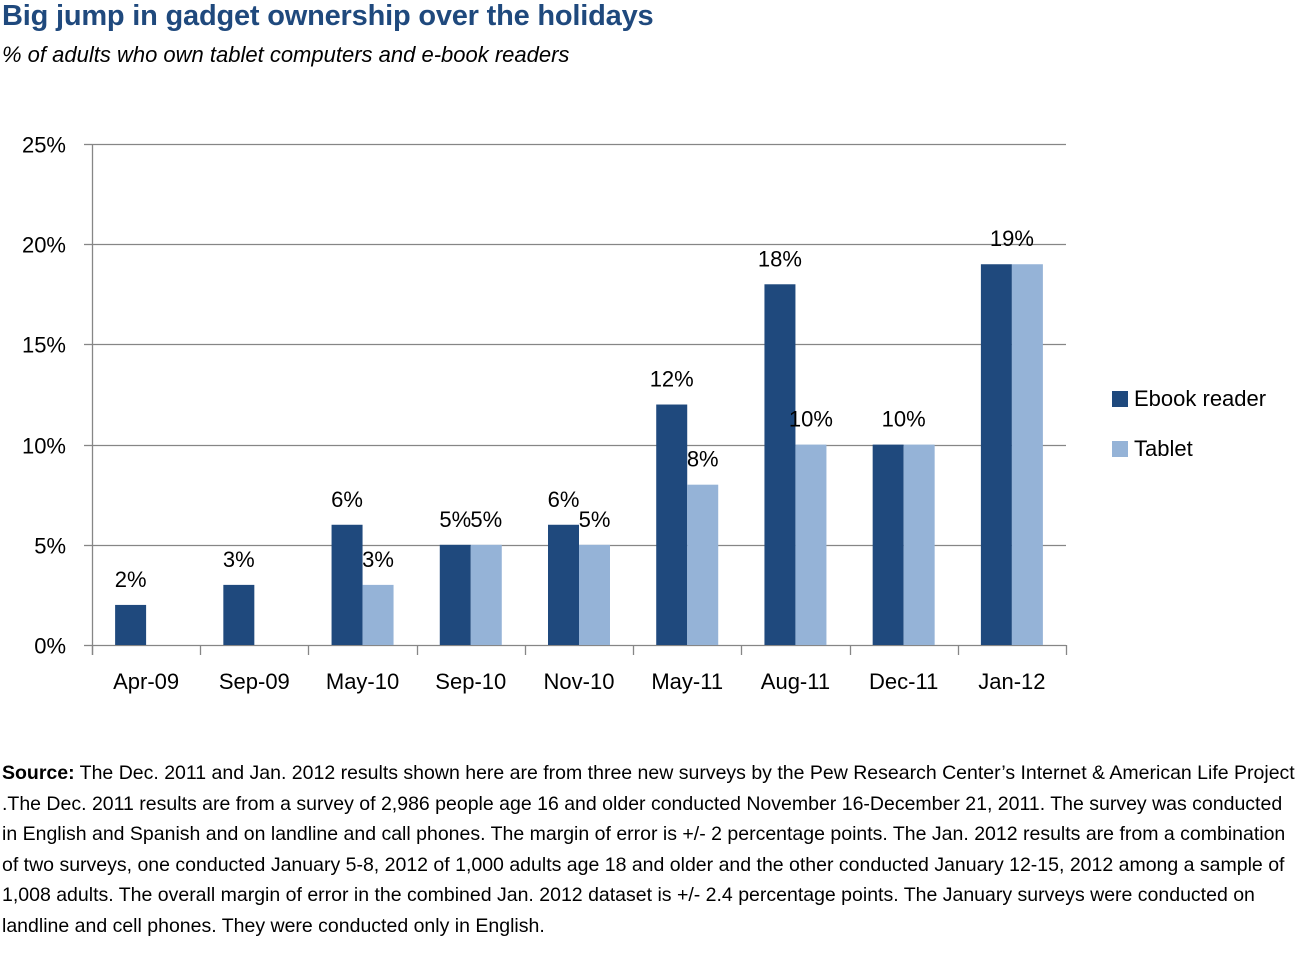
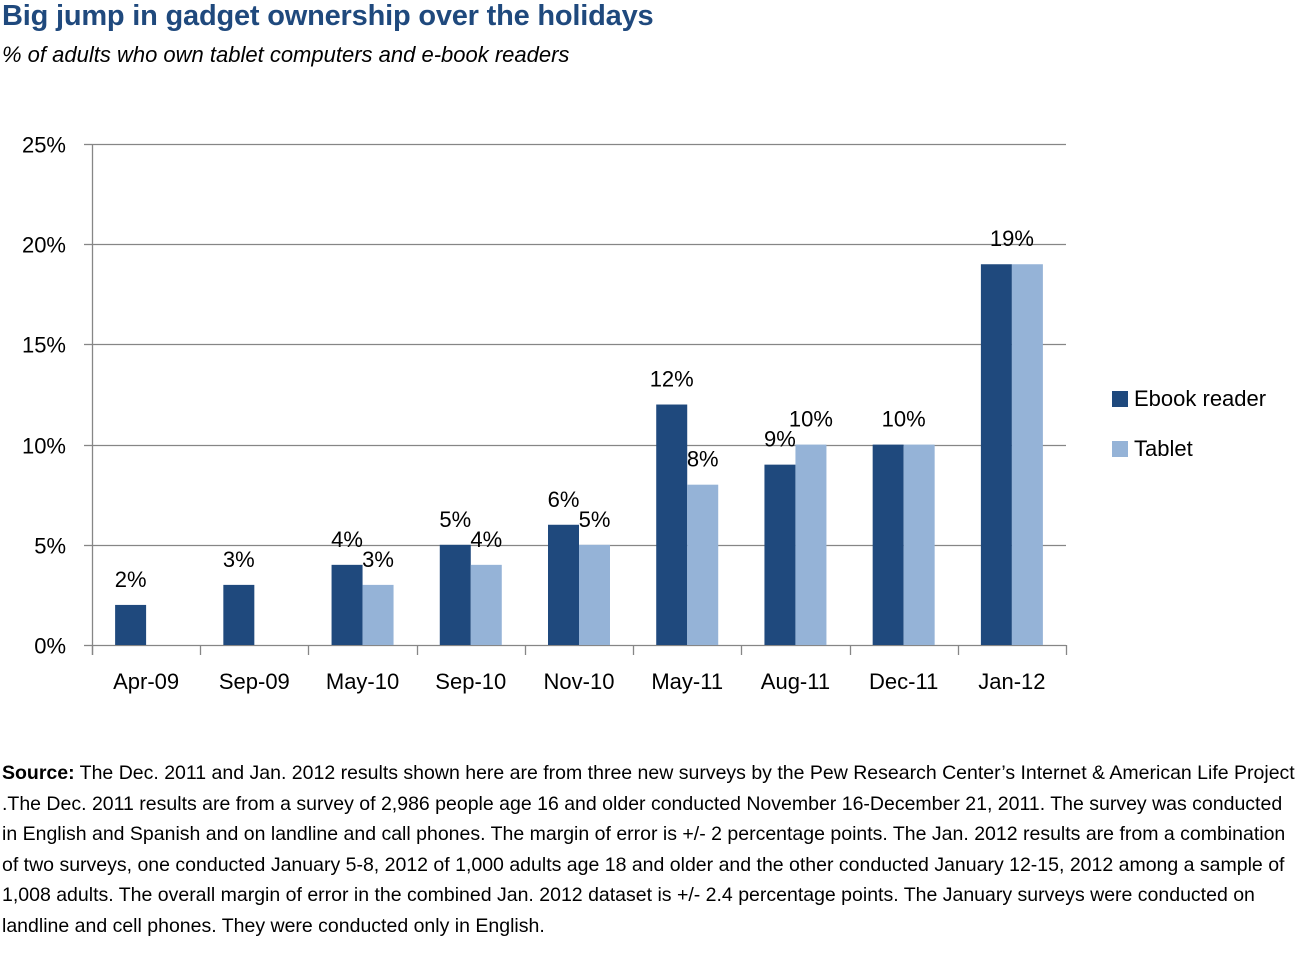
Ebook reader/May-10: 6% -> 4%
Tablet/Sep-10: 5% -> 4%
Ebook reader/Aug-11: 18% -> 9%
